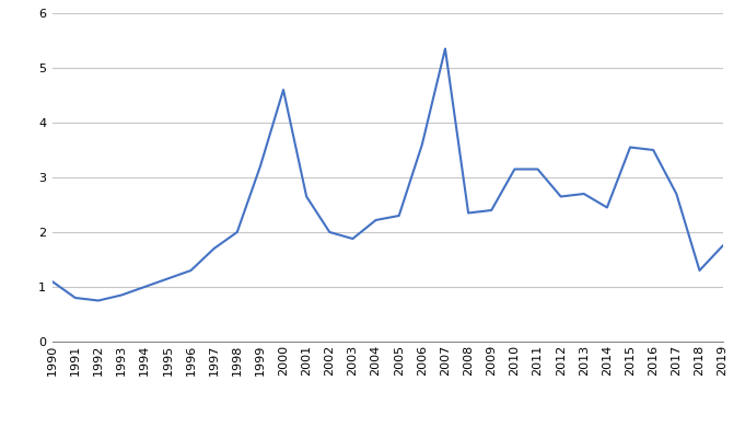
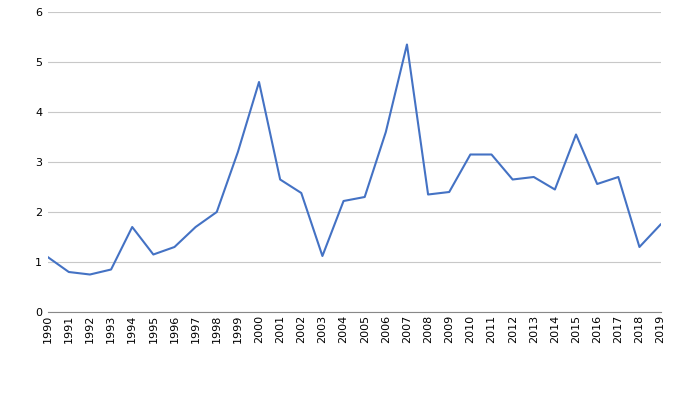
1994: 1.00 -> 1.70
2002: 2.00 -> 2.38
2003: 1.88 -> 1.12
2016: 3.50 -> 2.56
